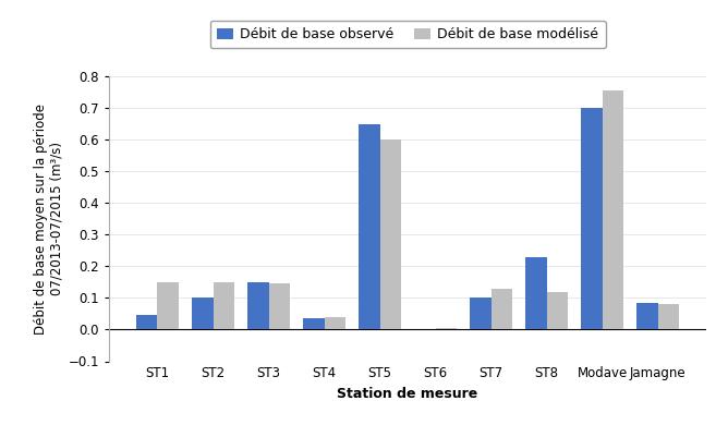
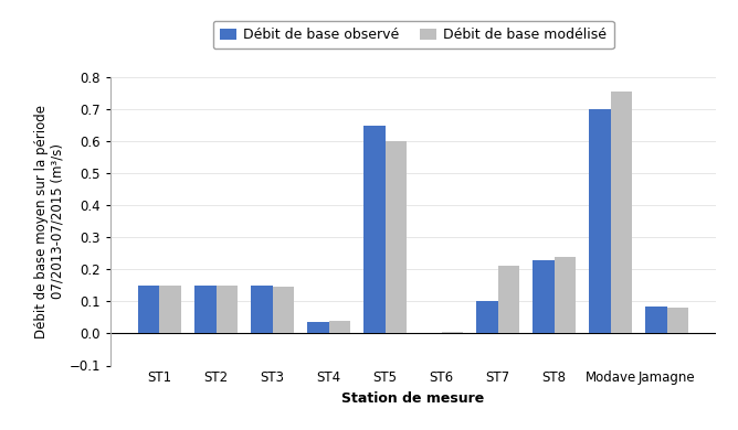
Débit de base observé/ST1: 0.045 -> 0.150
Débit de base observé/ST2: 0.100 -> 0.150
Débit de base modélisé/ST7: 0.130 -> 0.210
Débit de base modélisé/ST8: 0.120 -> 0.240
